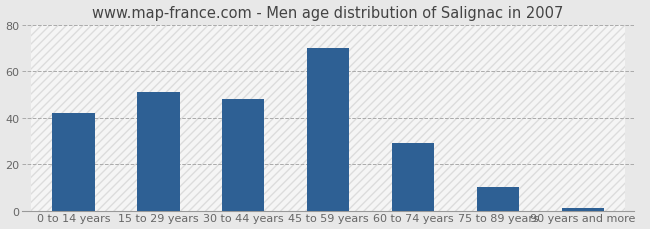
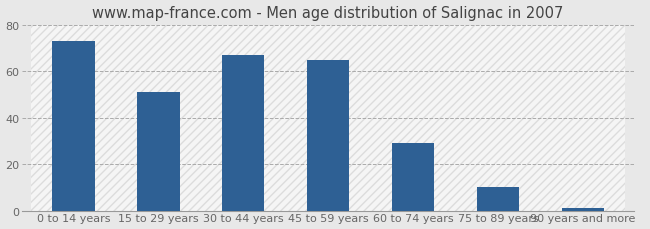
0 to 14 years: 42 -> 73
30 to 44 years: 48 -> 67
45 to 59 years: 70 -> 65
